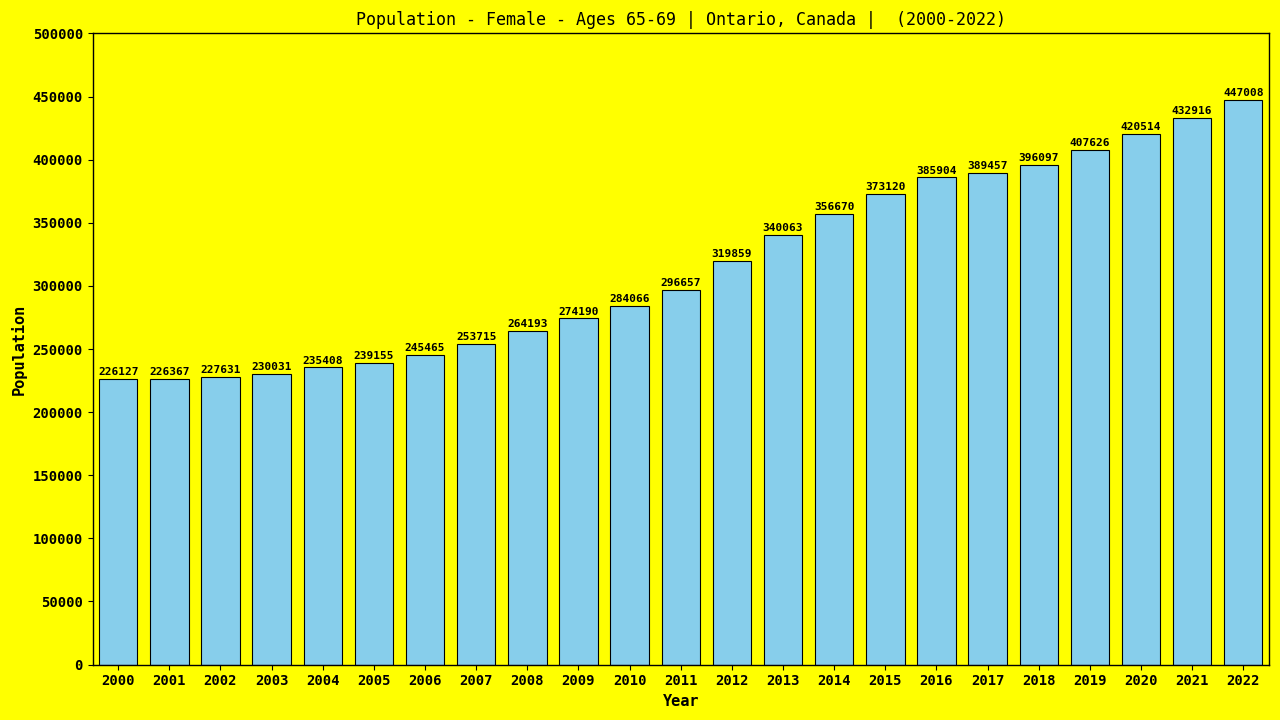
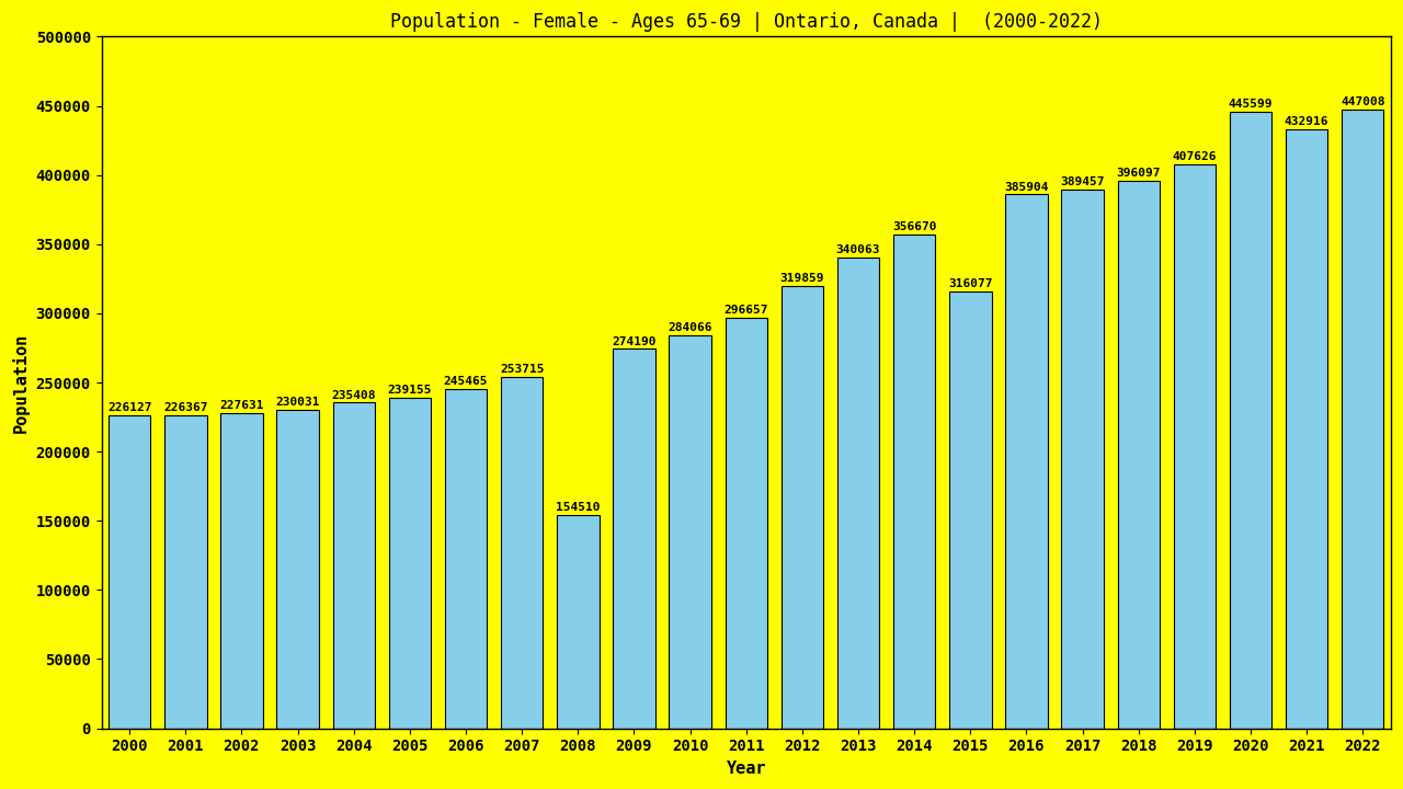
2008: 264193 -> 154510
2015: 373120 -> 316077
2020: 420514 -> 445599
